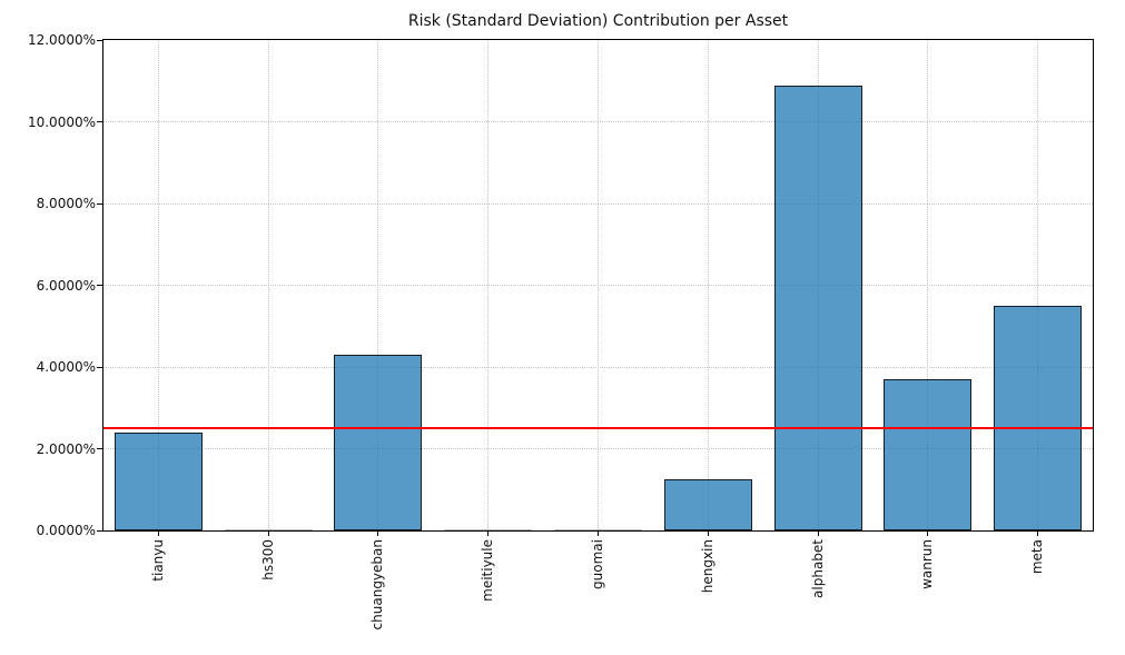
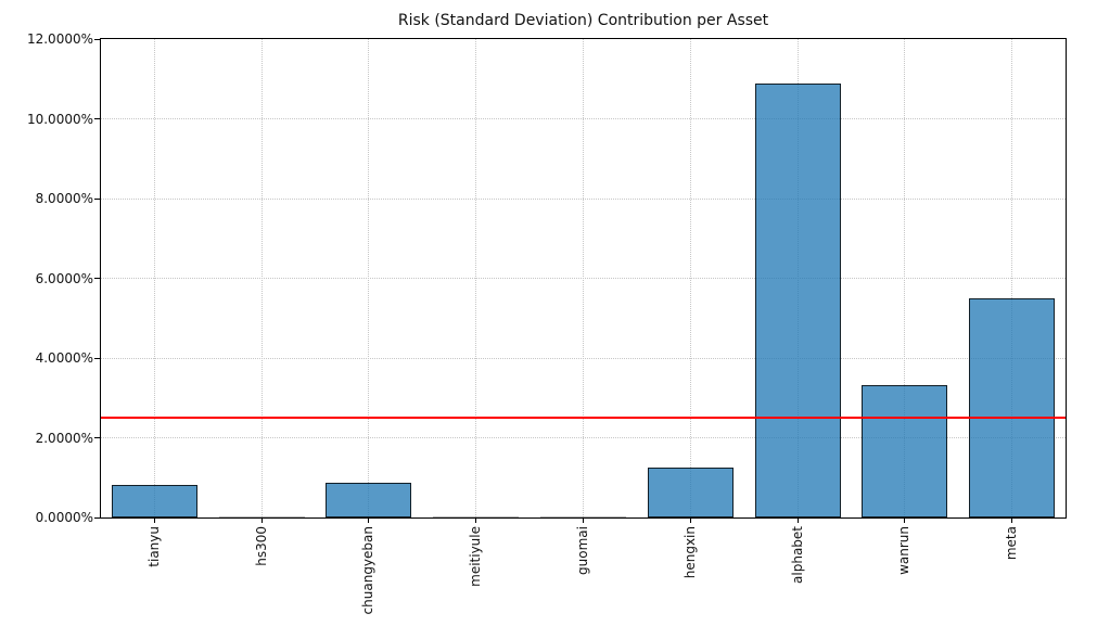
tianyu: 2.4% -> 0.8%
chuangyeban: 4.3% -> 0.9%
wanrun: 3.7% -> 3.3%
